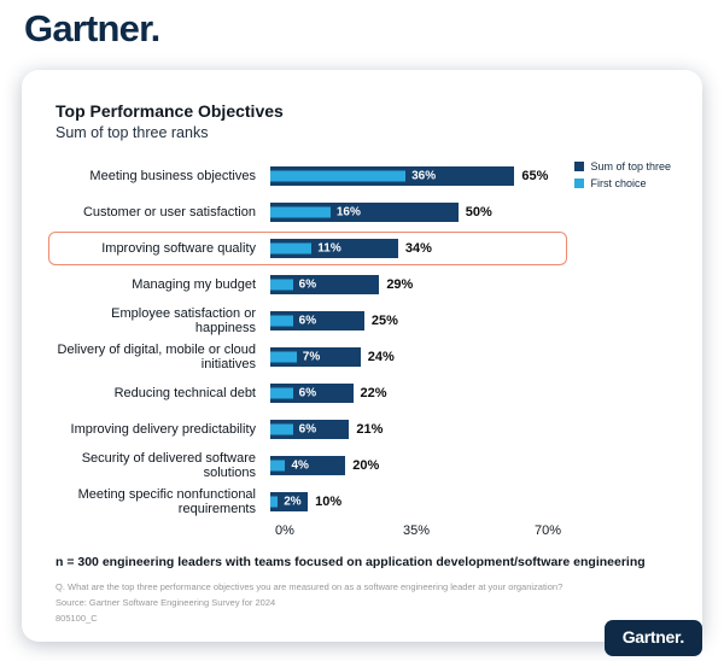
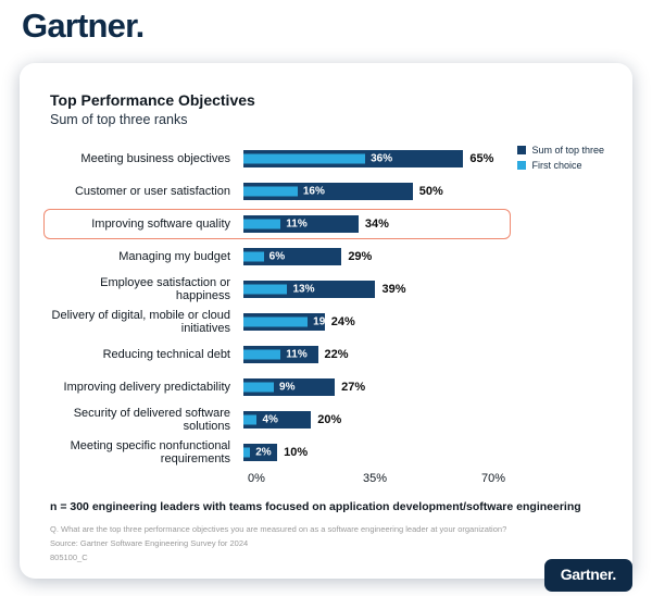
Sum of top three/Employee satisfaction or happiness: 25% -> 39%
First choice/Employee satisfaction or happiness: 6% -> 13%
First choice/Delivery of digital, mobile or cloud initiatives: 7% -> 19%
First choice/Reducing technical debt: 6% -> 11%
Sum of top three/Improving delivery predictability: 21% -> 27%
First choice/Improving delivery predictability: 6% -> 9%
